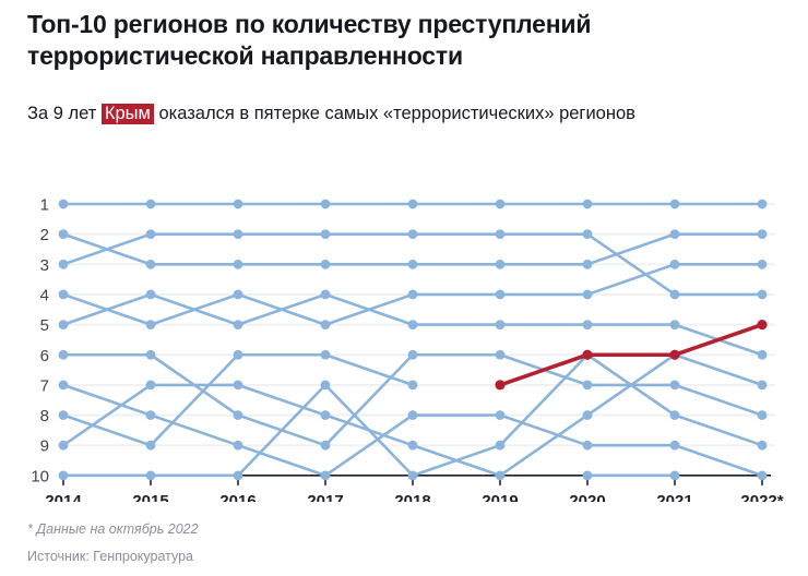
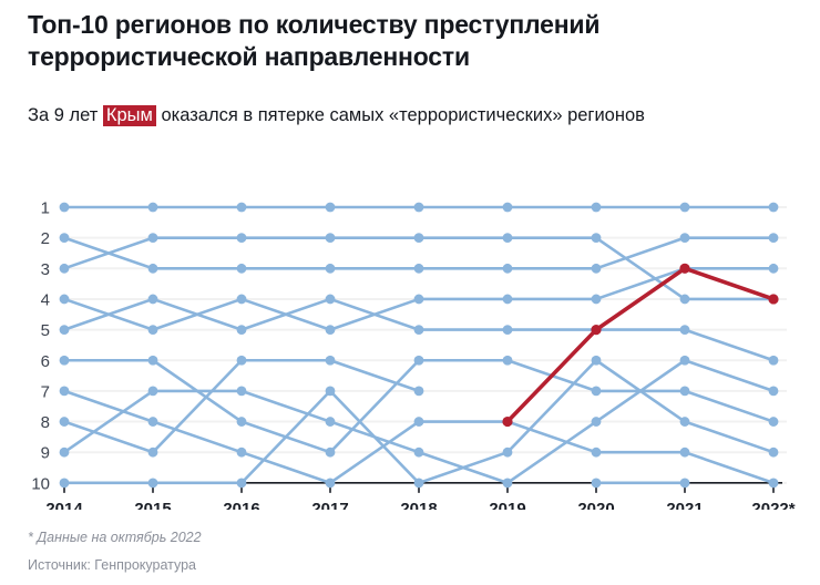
Крым/2019: 7 -> 8
Крым/2020: 6 -> 5
Крым/2021: 6 -> 3
Крым/2022*: 5 -> 4
